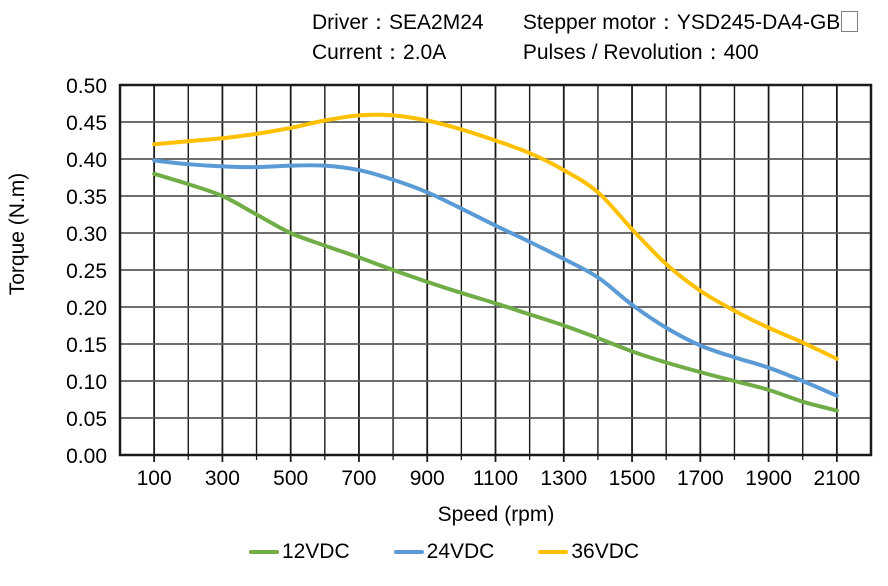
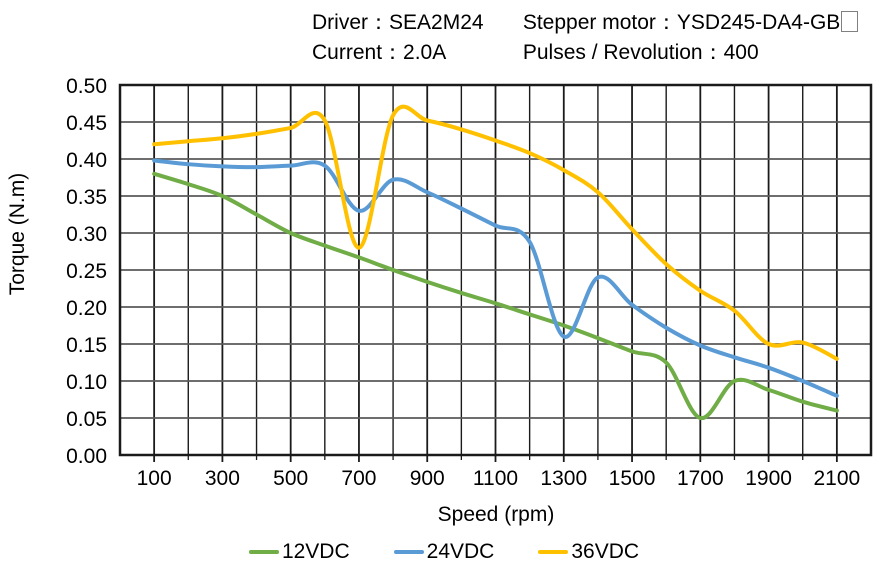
24VDC/700: 0.39 -> 0.33
36VDC/700: 0.46 -> 0.28
24VDC/1300: 0.27 -> 0.16
12VDC/1700: 0.11 -> 0.05
36VDC/1900: 0.17 -> 0.15
